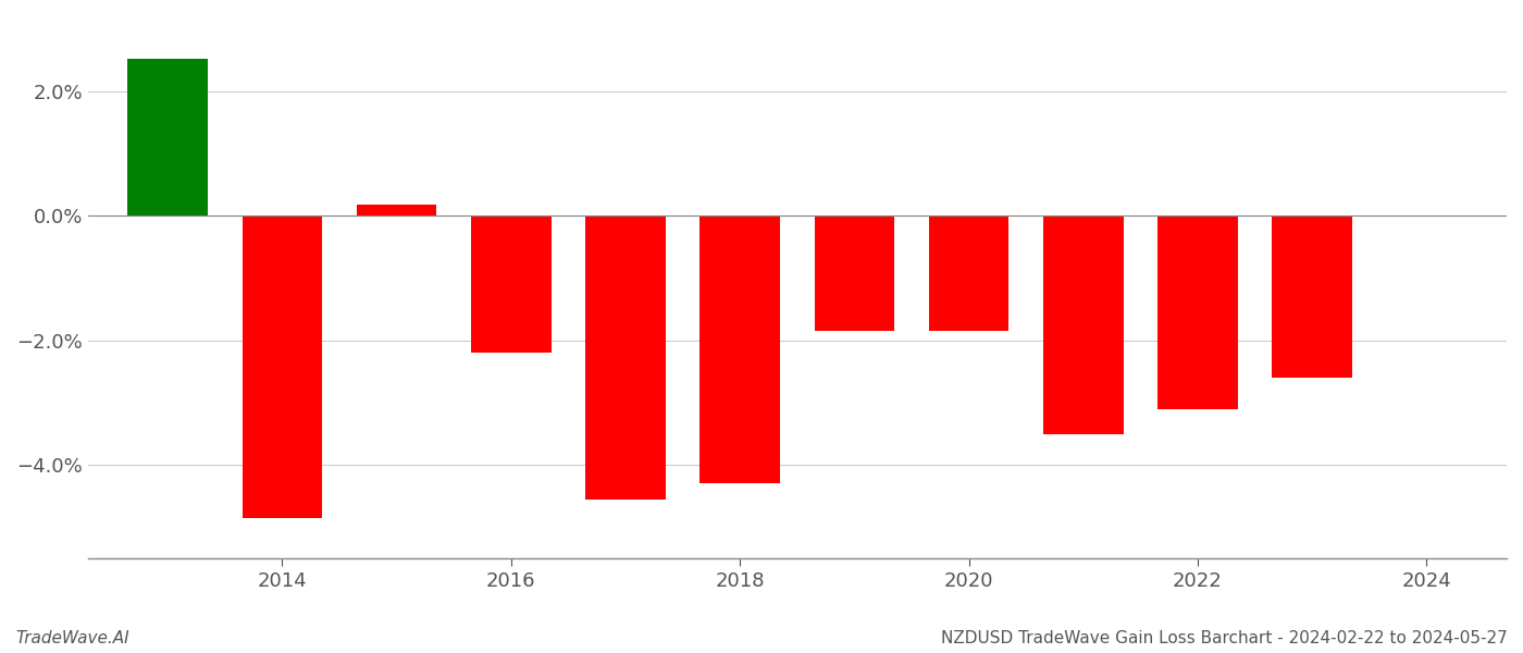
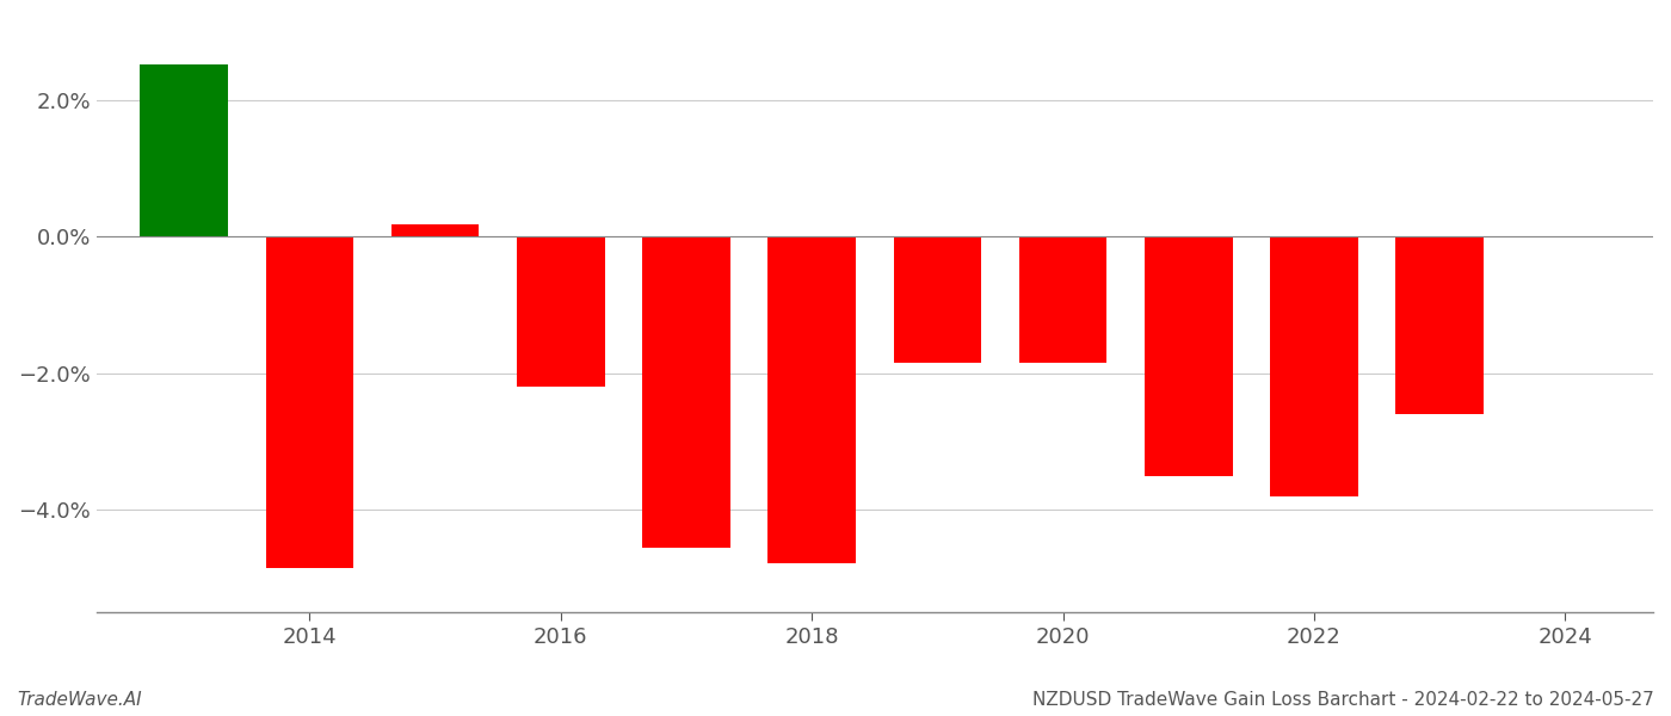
2018: -4.30% -> -4.78%
2022: -3.10% -> -3.80%
